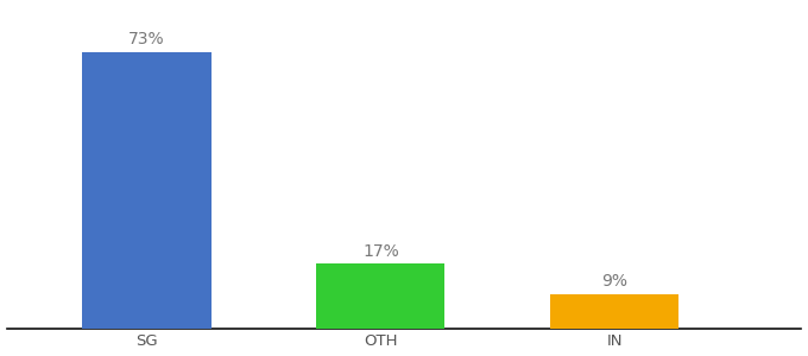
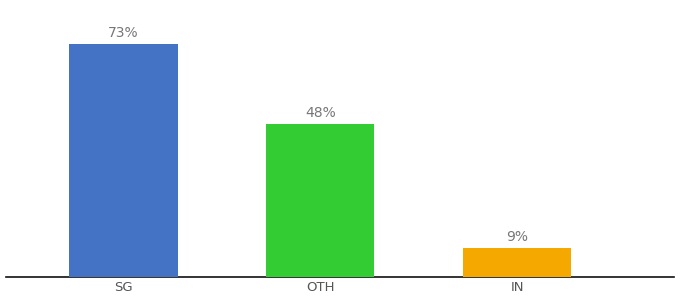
OTH: 17% -> 48%
